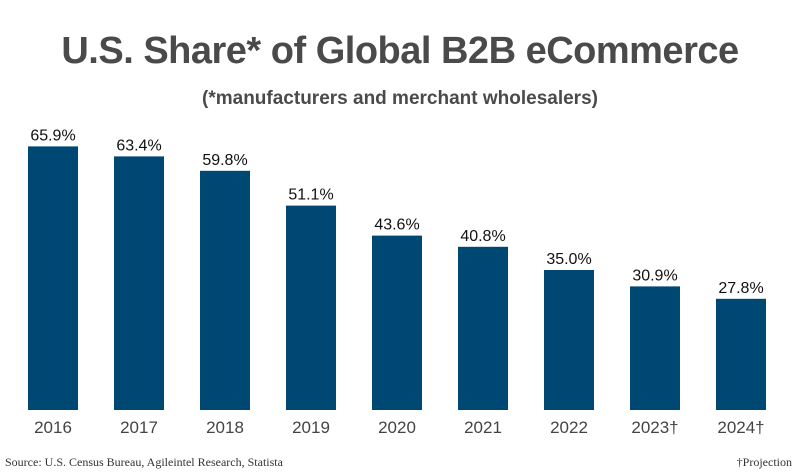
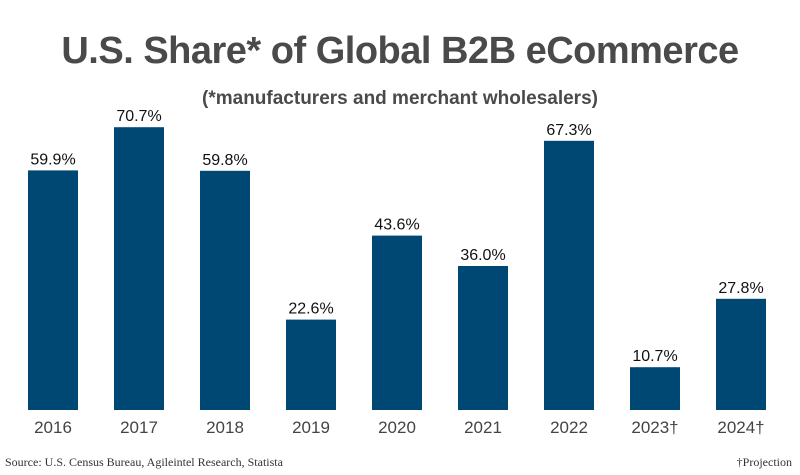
2016: 65.9% -> 59.9%
2017: 63.4% -> 70.7%
2019: 51.1% -> 22.6%
2021: 40.8% -> 36.0%
2022: 35.0% -> 67.3%
2023†: 30.9% -> 10.7%
